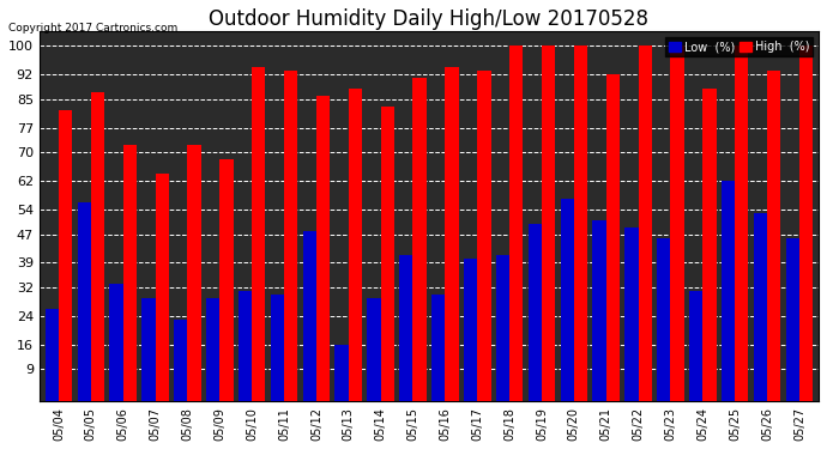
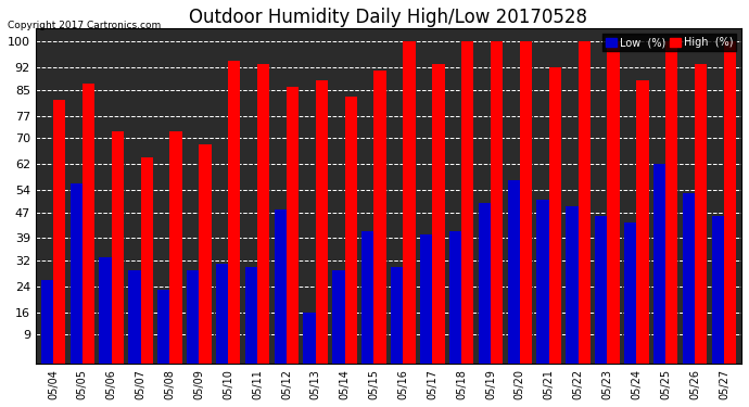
High (%)/05/16: 94 -> 100
Low (%)/05/24: 31 -> 44
